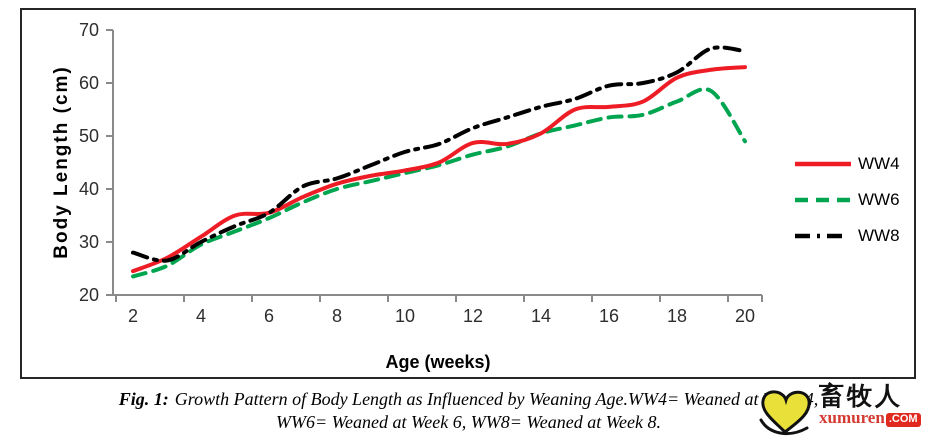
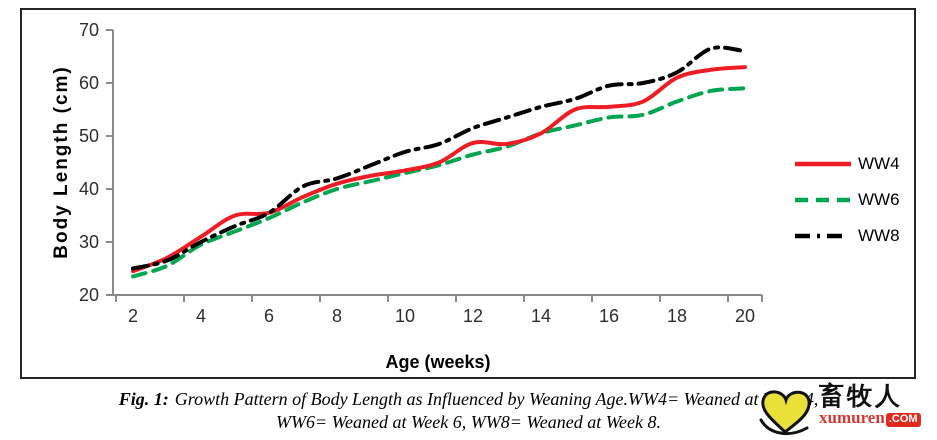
WW8/2: 28 -> 25
WW6/20: 49 -> 59
